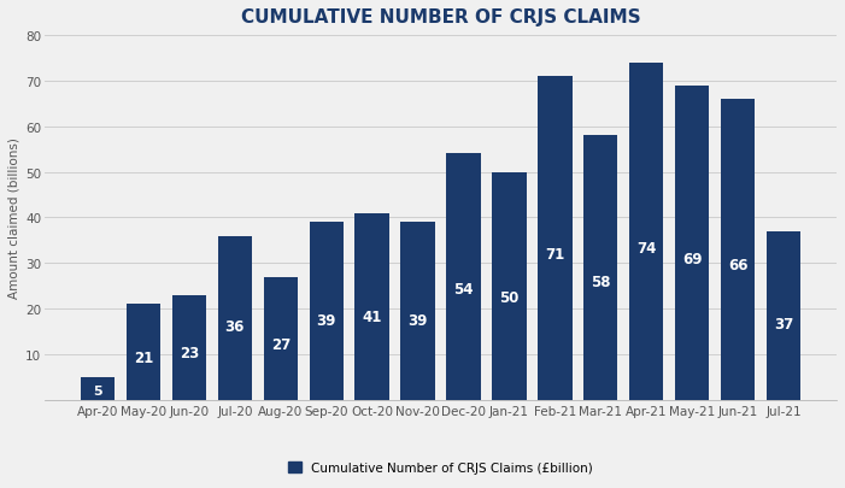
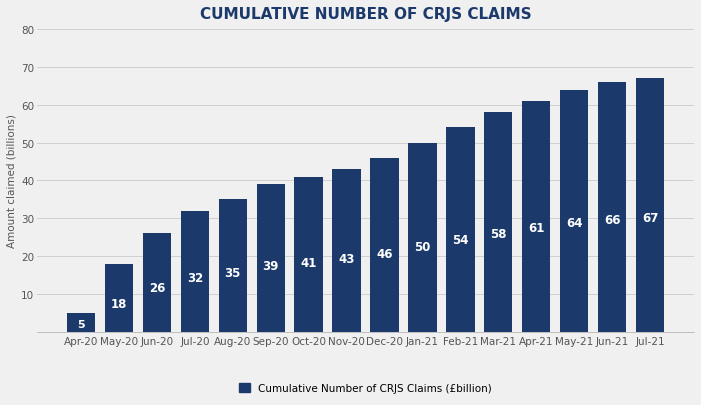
May-20: 21 -> 18
Jun-20: 23 -> 26
Jul-20: 36 -> 32
Aug-20: 27 -> 35
Nov-20: 39 -> 43
Dec-20: 54 -> 46
Feb-21: 71 -> 54
Apr-21: 74 -> 61
May-21: 69 -> 64
Jul-21: 37 -> 67
